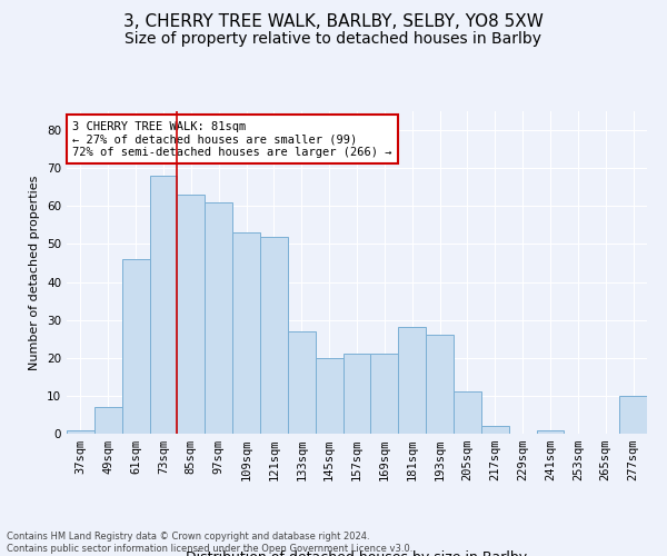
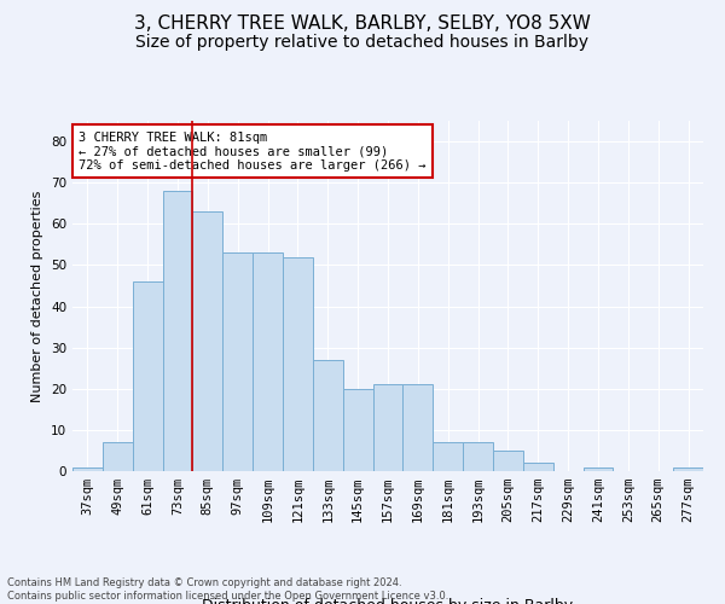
97sqm: 61 -> 53
181sqm: 28 -> 7
193sqm: 26 -> 7
205sqm: 11 -> 5
277sqm: 10 -> 1
